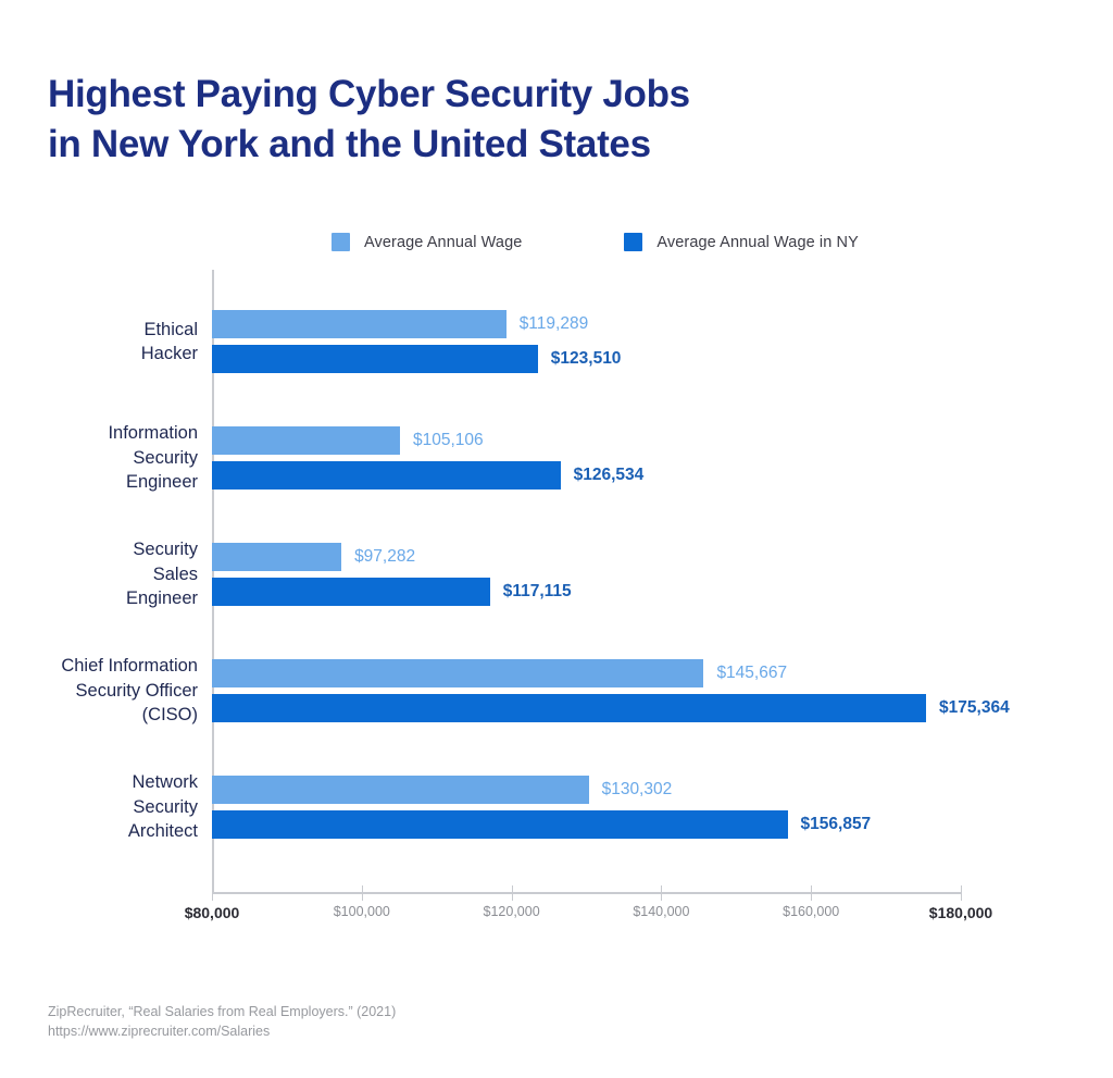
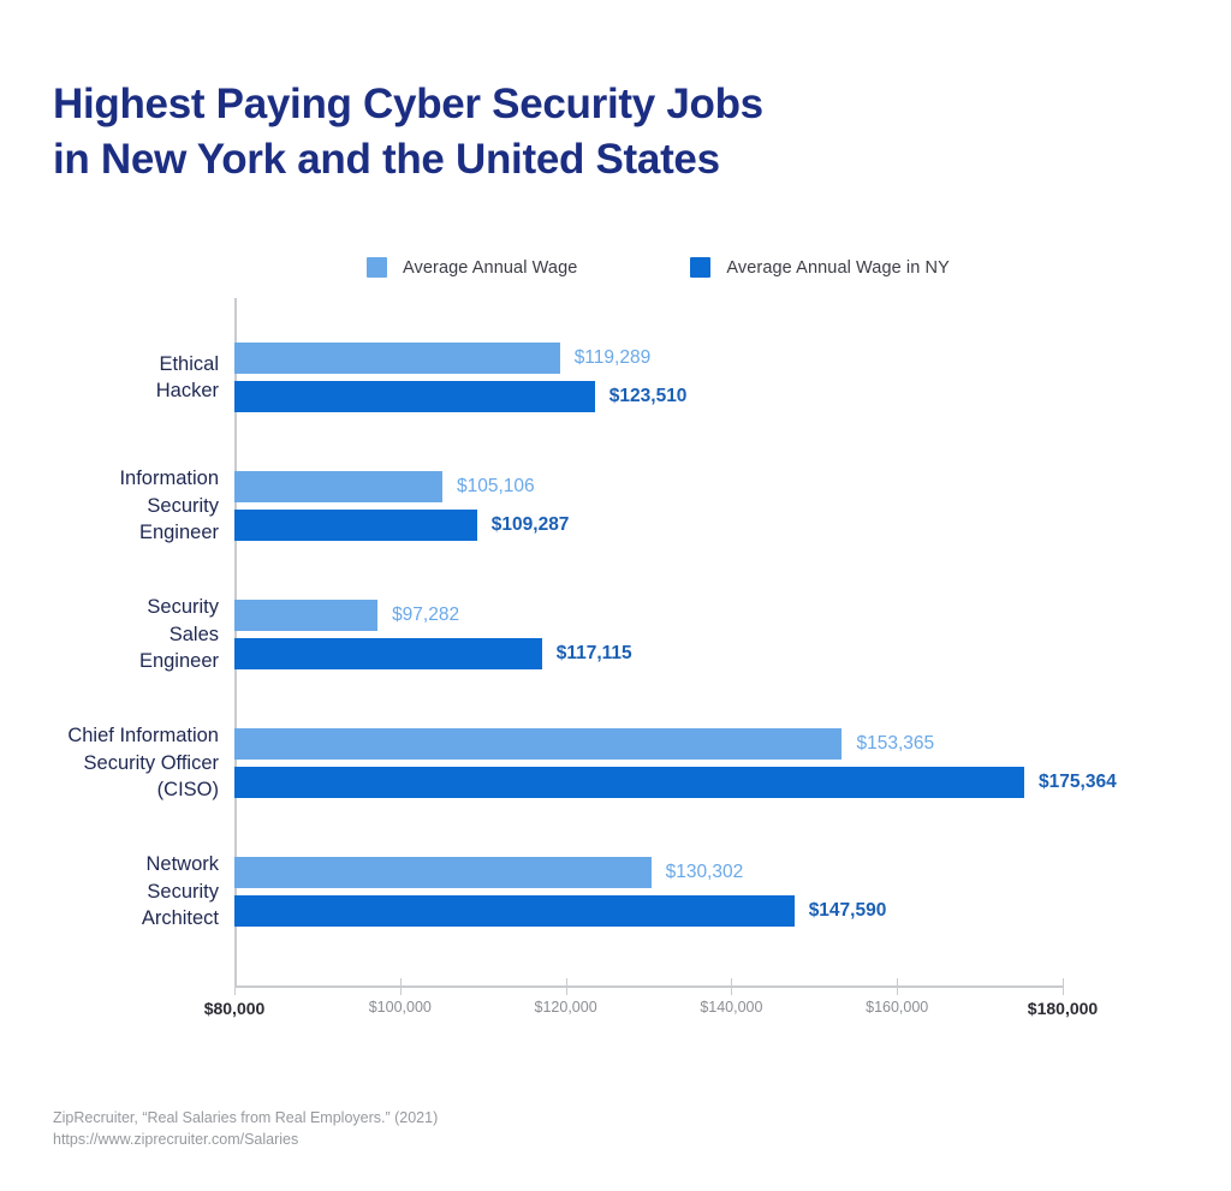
Average Annual Wage in NY/Information Security Engineer: $126,534 -> $109,287
Average Annual Wage/Chief Information Security Officer (CISO): $145,667 -> $153,365
Average Annual Wage in NY/Network Security Architect: $156,857 -> $147,590
